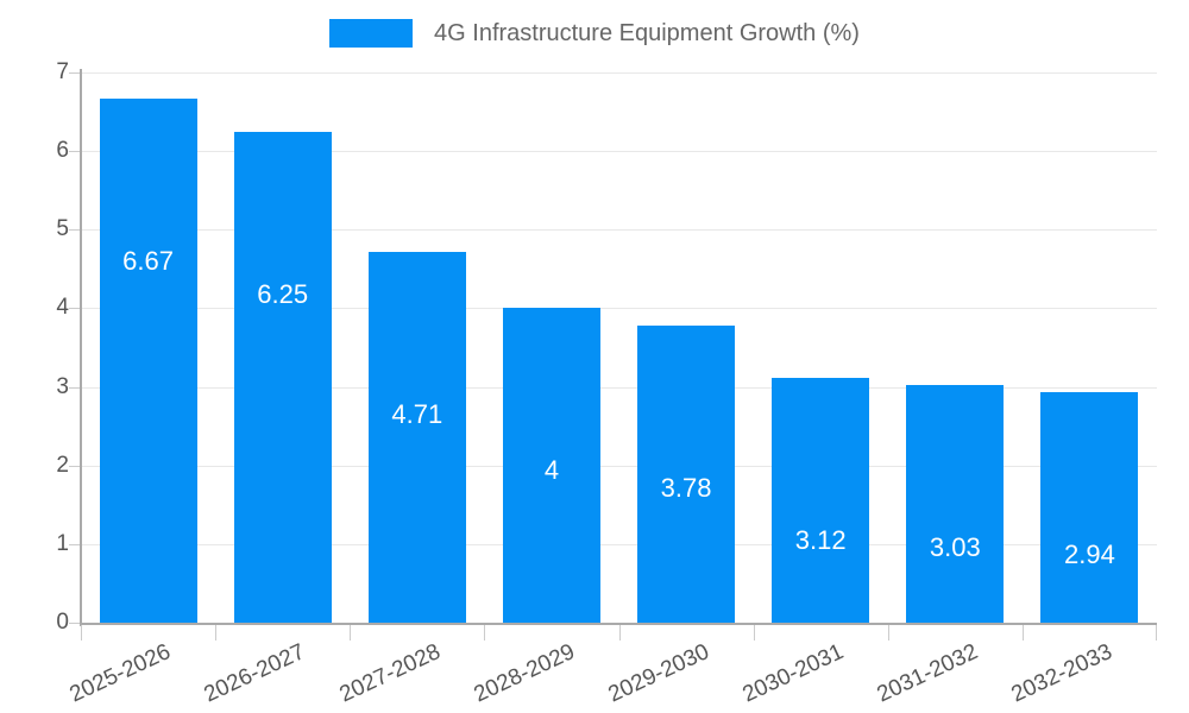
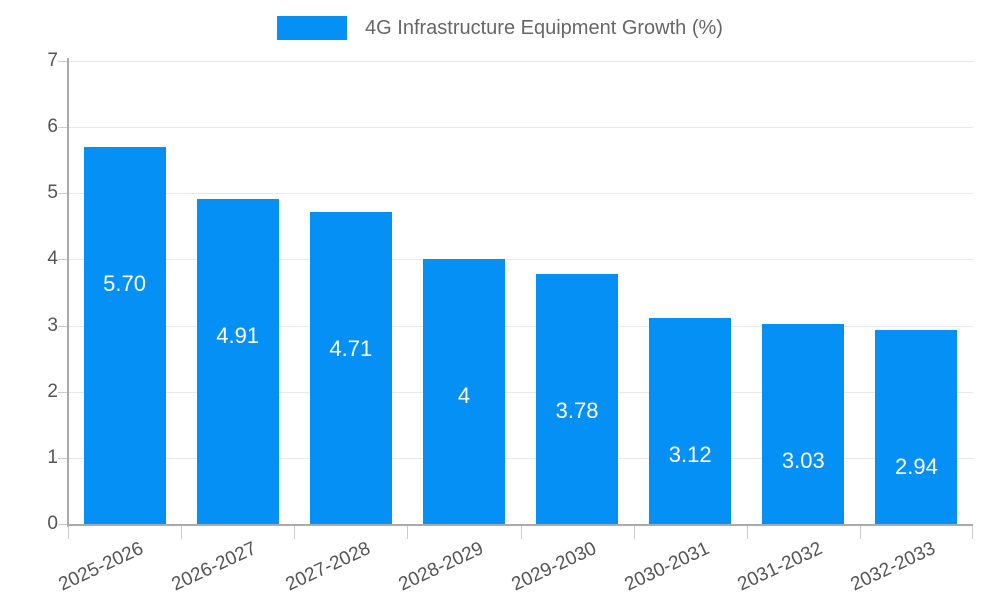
2025-2026: 6.67 -> 5.70
2026-2027: 6.25 -> 4.91
